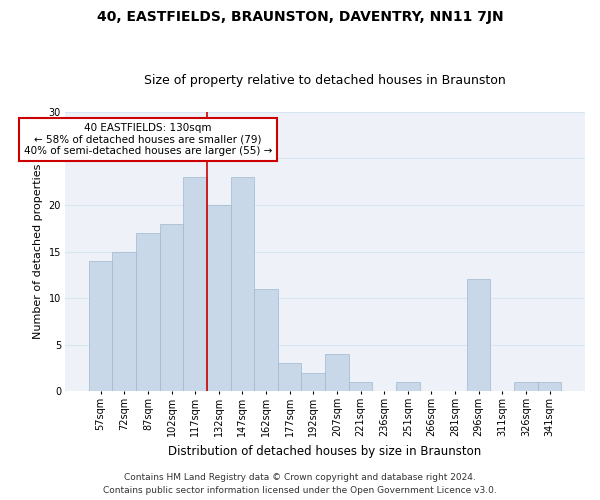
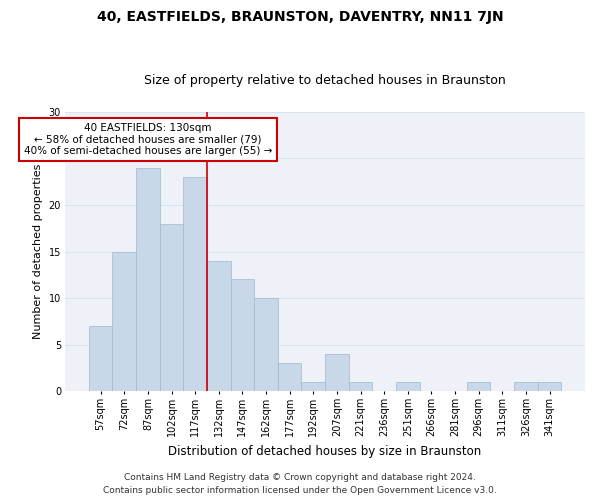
57sqm: 14 -> 7
87sqm: 17 -> 24
132sqm: 20 -> 14
147sqm: 23 -> 12
162sqm: 11 -> 10
192sqm: 2 -> 1
296sqm: 12 -> 1
